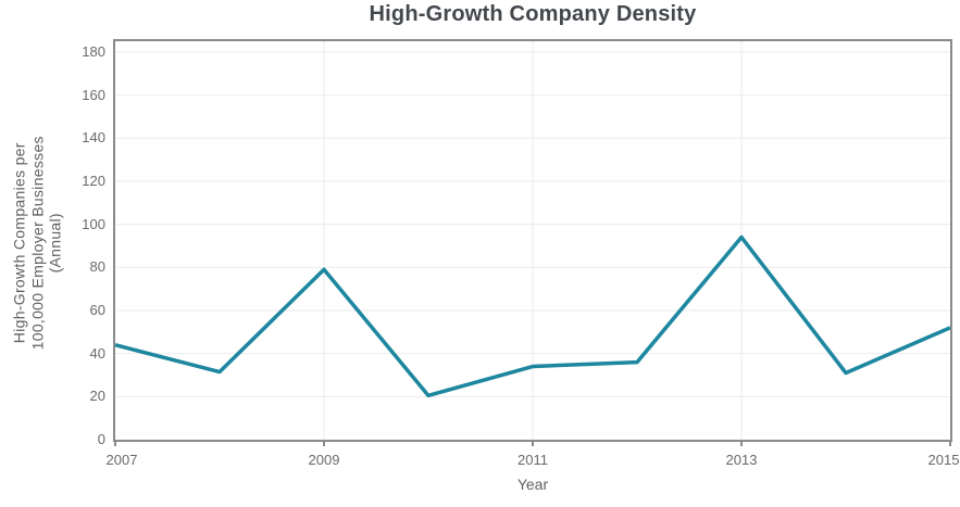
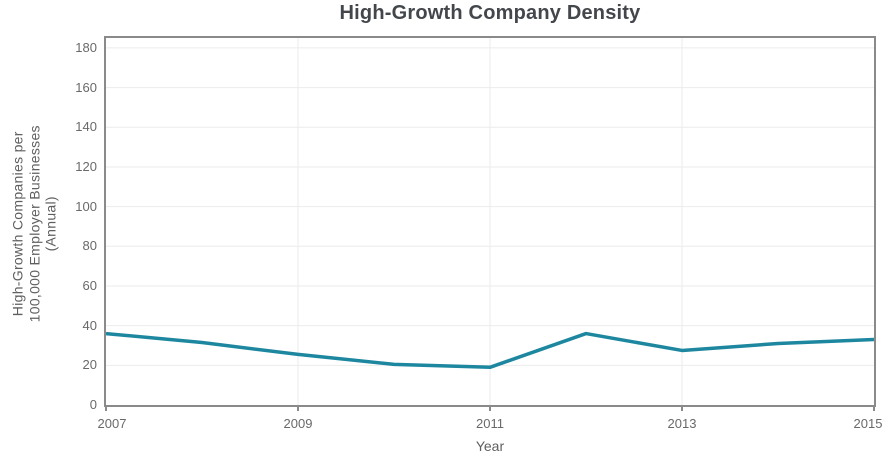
2007: 44 -> 36
2009: 79 -> 26
2011: 34 -> 19
2013: 94 -> 28
2015: 52 -> 33
